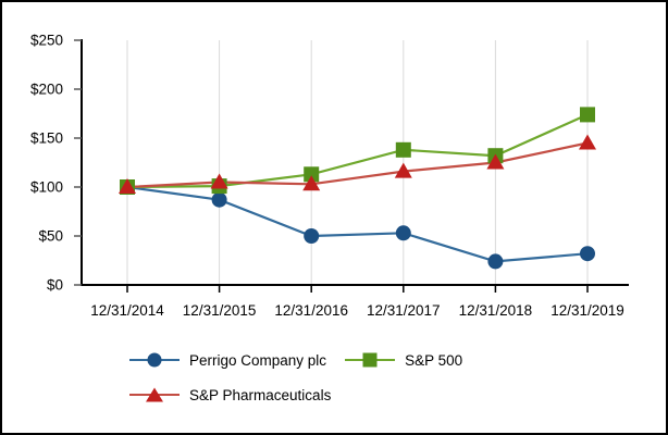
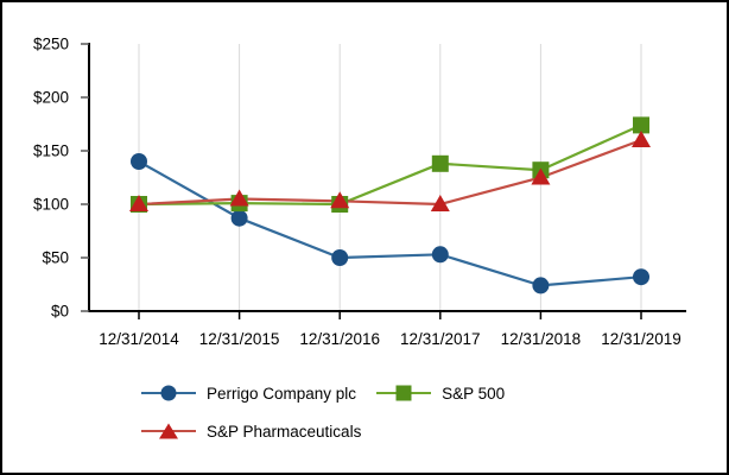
Perrigo Company plc/12/31/2014: $100 -> $140
S&P 500/12/31/2016: $110 -> $100
S&P Pharmaceuticals/12/31/2017: $120 -> $100
S&P Pharmaceuticals/12/31/2019: $140 -> $160
